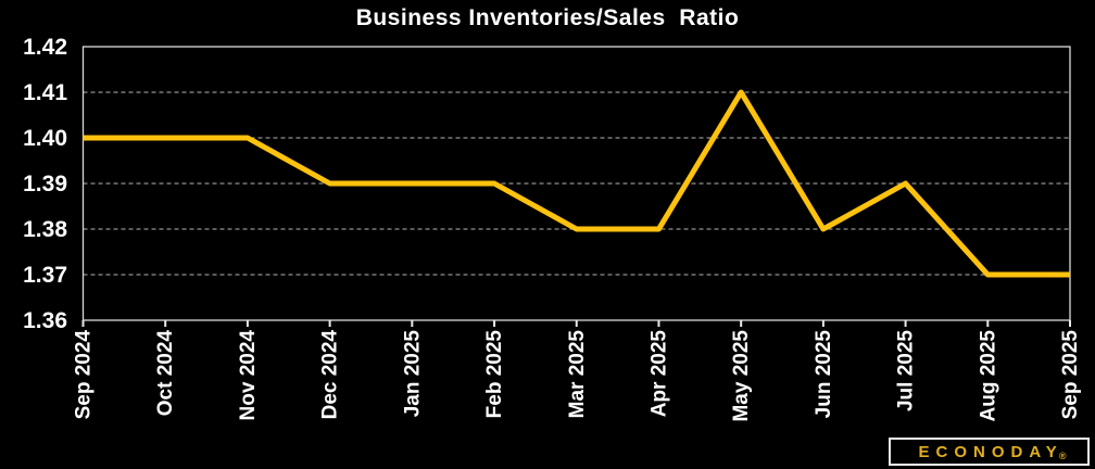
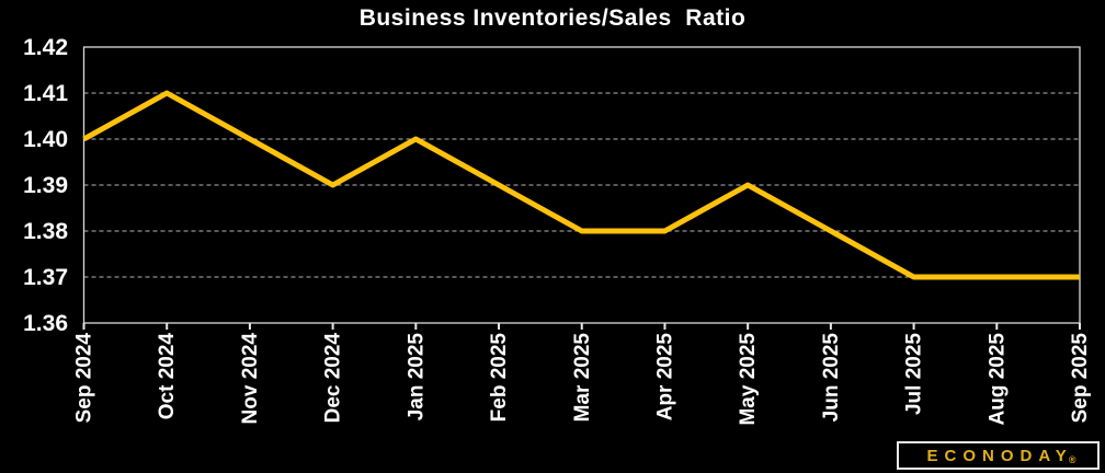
Oct 2024: 1.40 -> 1.41
Jan 2025: 1.39 -> 1.40
May 2025: 1.41 -> 1.39
Jul 2025: 1.39 -> 1.37
